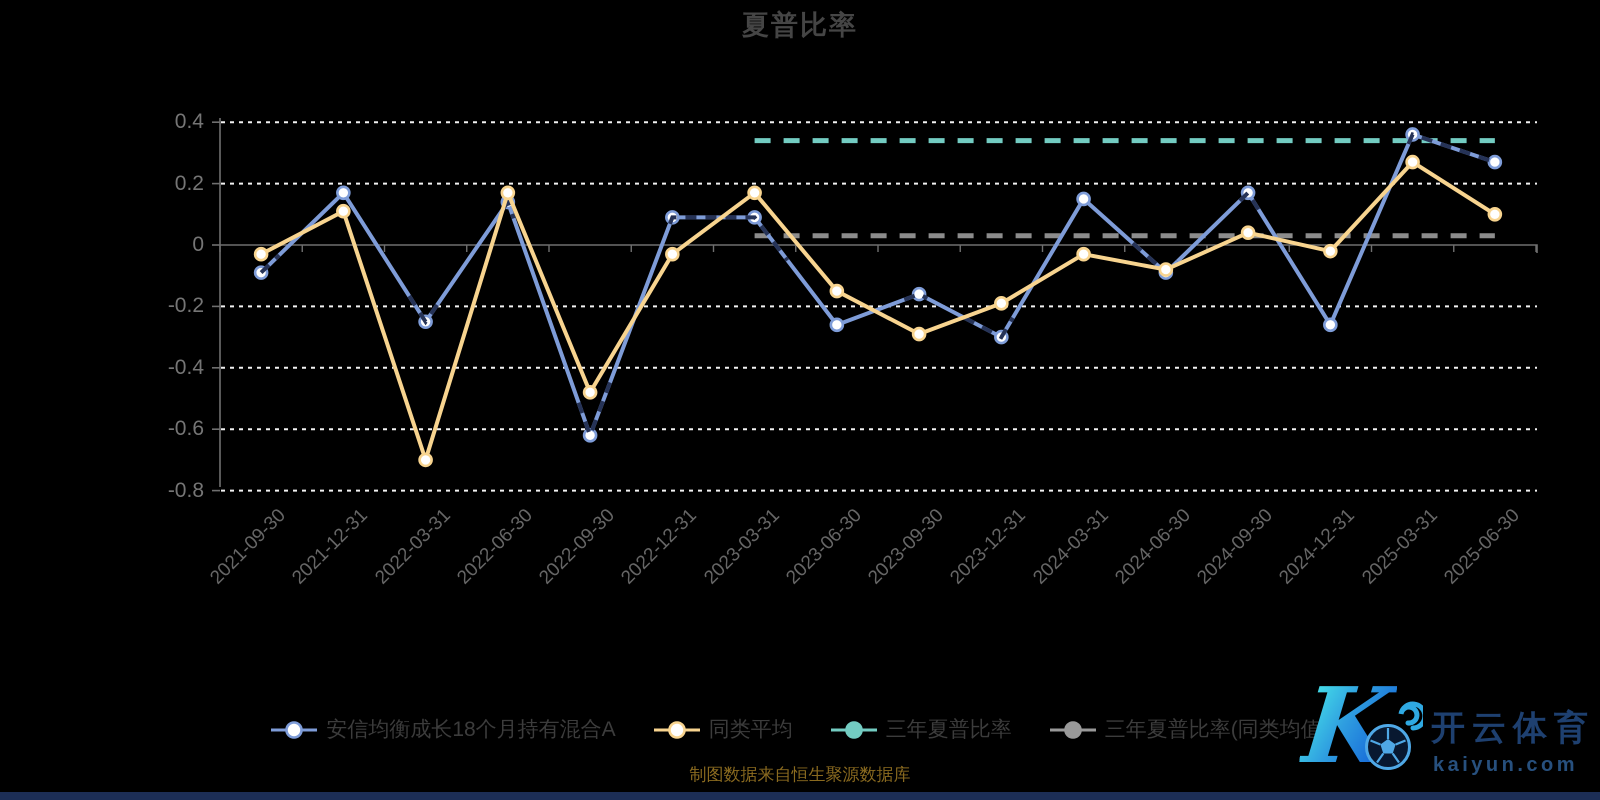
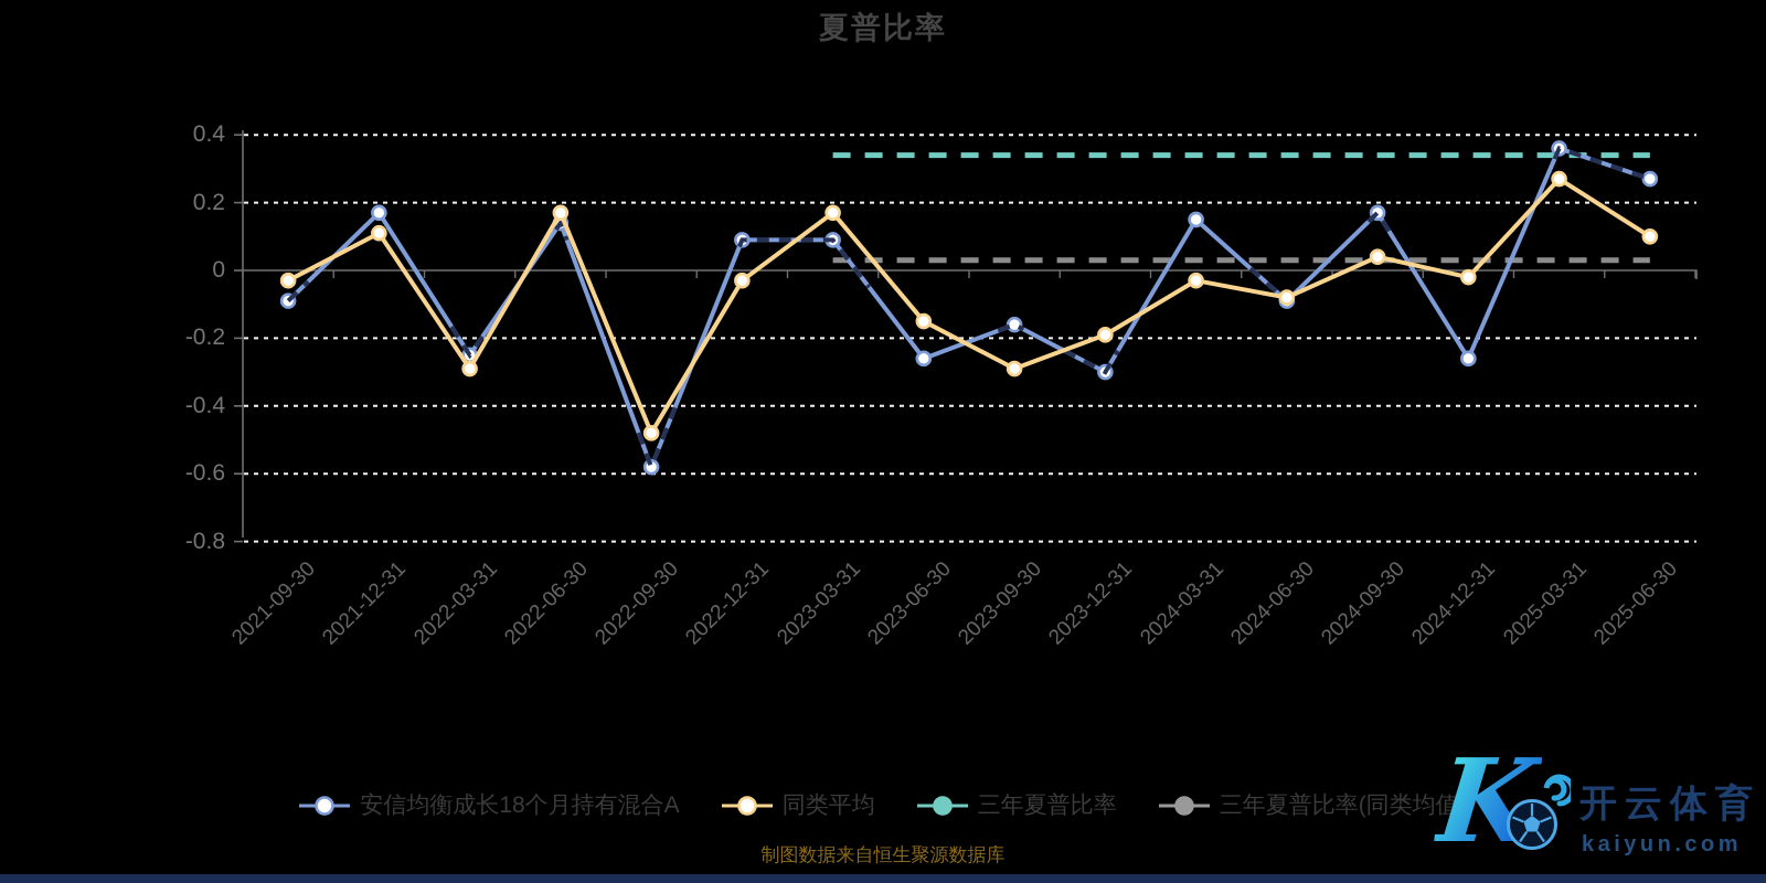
同类平均/2022-03-31: -0.70 -> -0.29
安信均衡成长18个月持有混合A/2022-09-30: -0.62 -> -0.58
